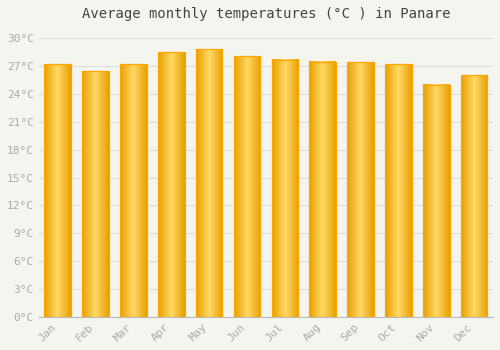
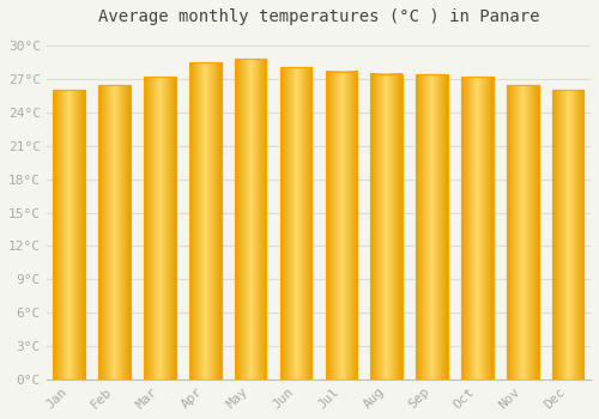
Jan: 27.2°C -> 26.0°C
Nov: 25.0°C -> 26.5°C
